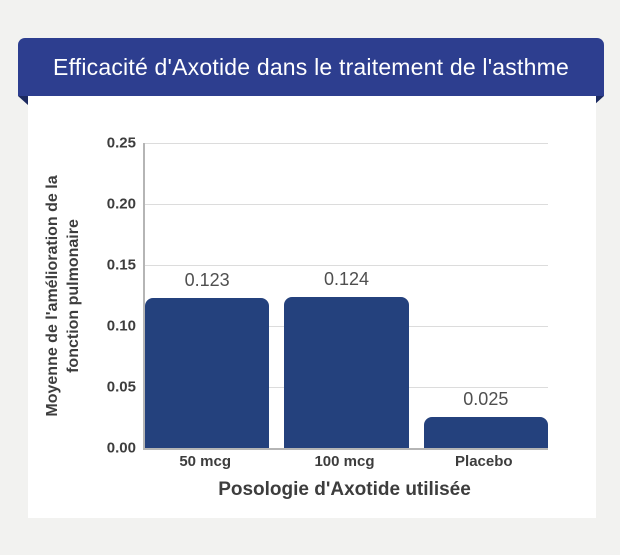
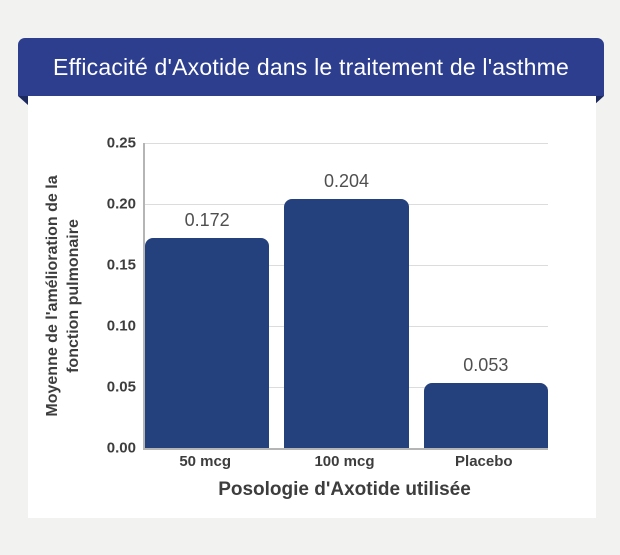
50 mcg: 0.123 -> 0.172
100 mcg: 0.124 -> 0.204
Placebo: 0.025 -> 0.053
